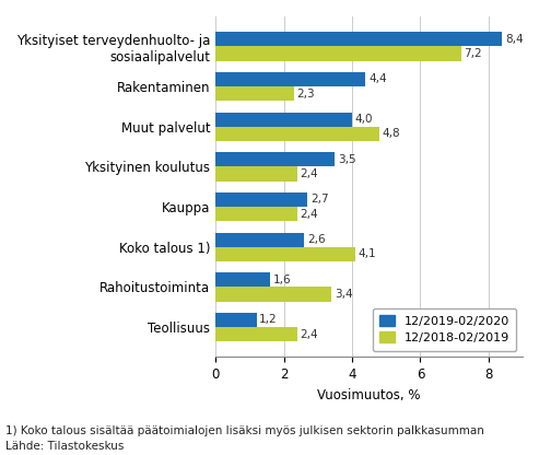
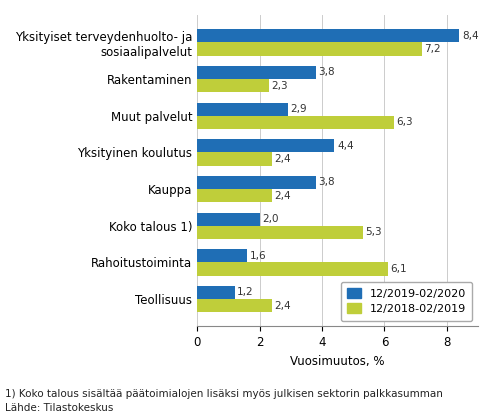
12/2019-02/2020/Rakentaminen: 4,4 -> 3,8
12/2019-02/2020/Muut palvelut: 4,0 -> 2,9
12/2018-02/2019/Muut palvelut: 4,8 -> 6,3
12/2019-02/2020/Yksityinen koulutus: 3,5 -> 4,4
12/2019-02/2020/Kauppa: 2,7 -> 3,8
12/2019-02/2020/Koko talous 1): 2,6 -> 2,0
12/2018-02/2019/Koko talous 1): 4,1 -> 5,3
12/2018-02/2019/Rahoitustoiminta: 3,4 -> 6,1
